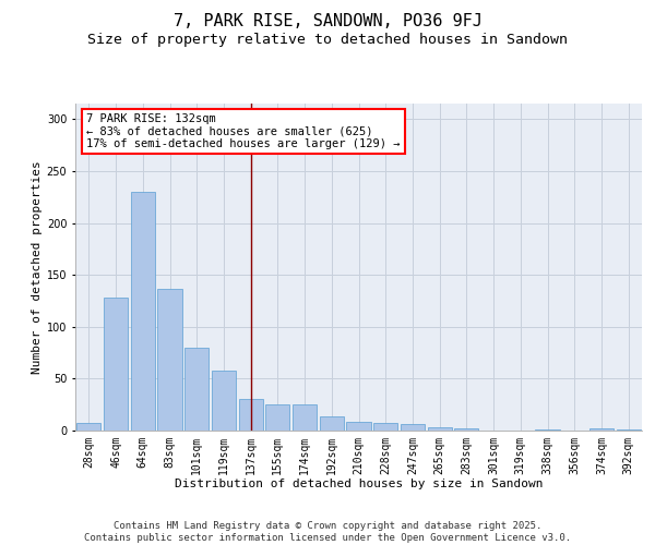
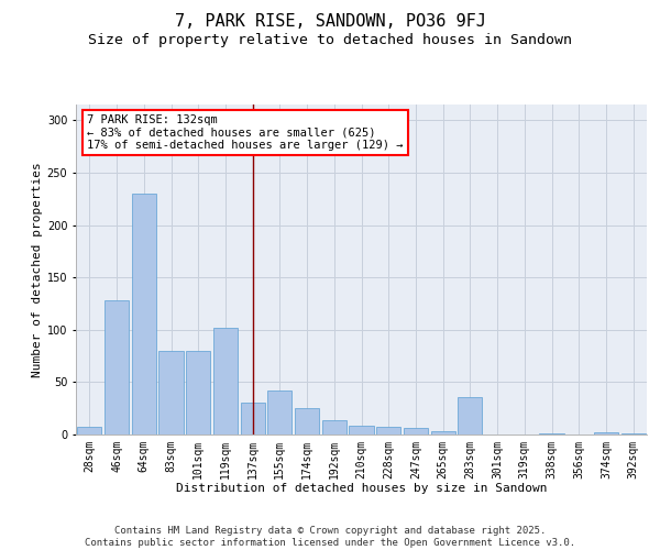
83sqm: 136 -> 80
119sqm: 58 -> 102
155sqm: 25 -> 42
283sqm: 2 -> 36
